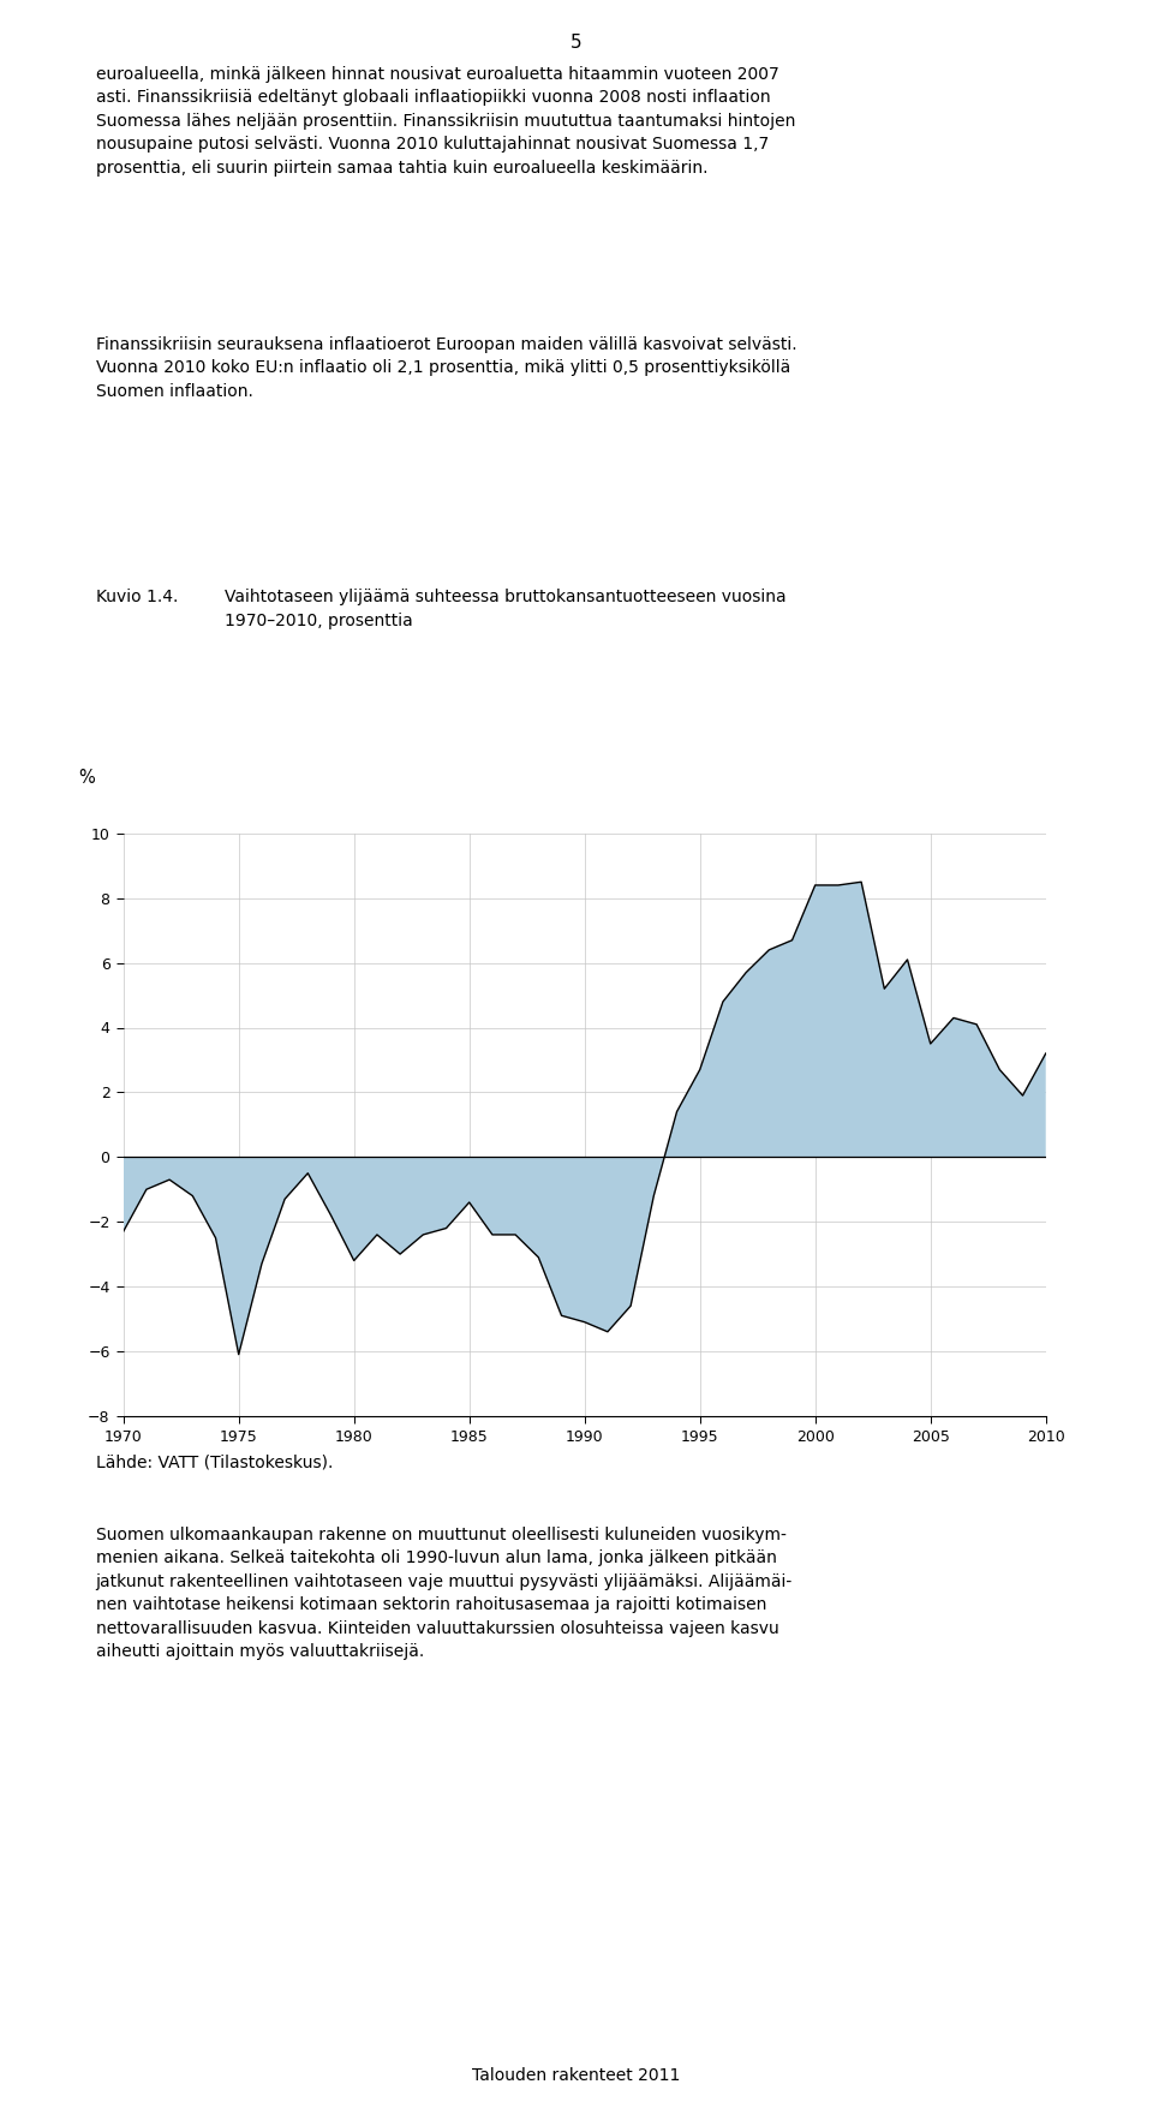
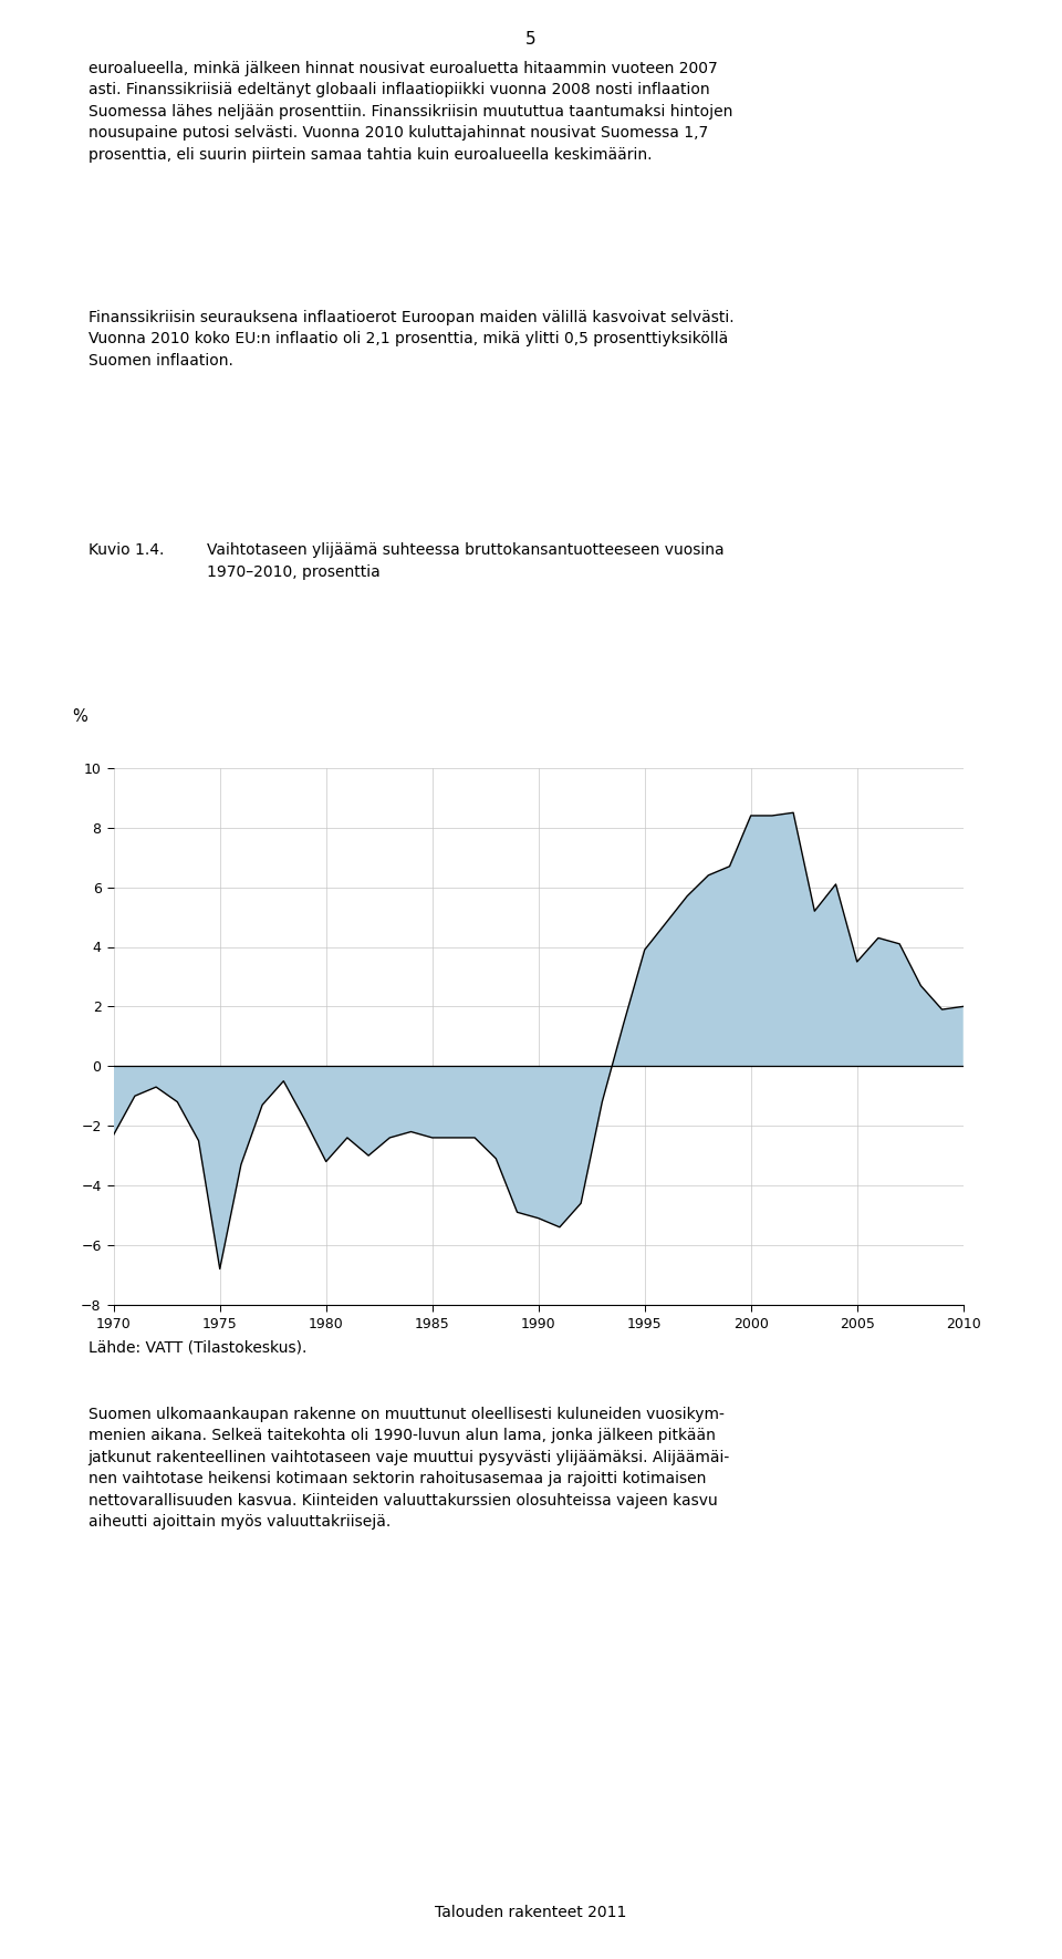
1975: -6.1 -> -6.8
1985: -1.4 -> -2.4
1995: 2.7 -> 3.9
2010: 3.2 -> 2.0
